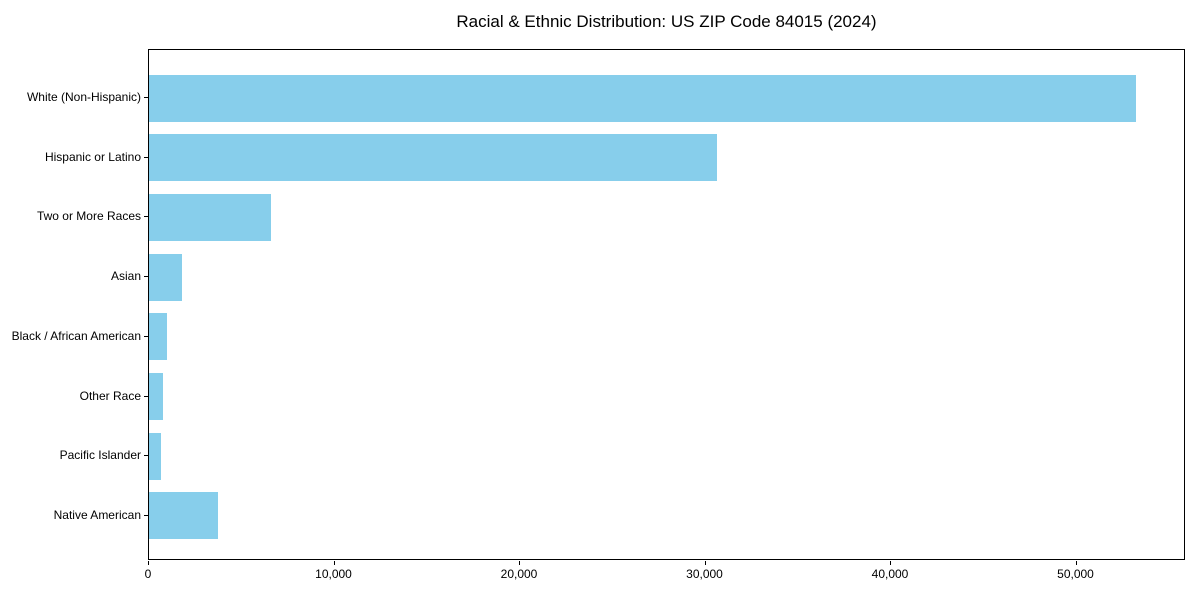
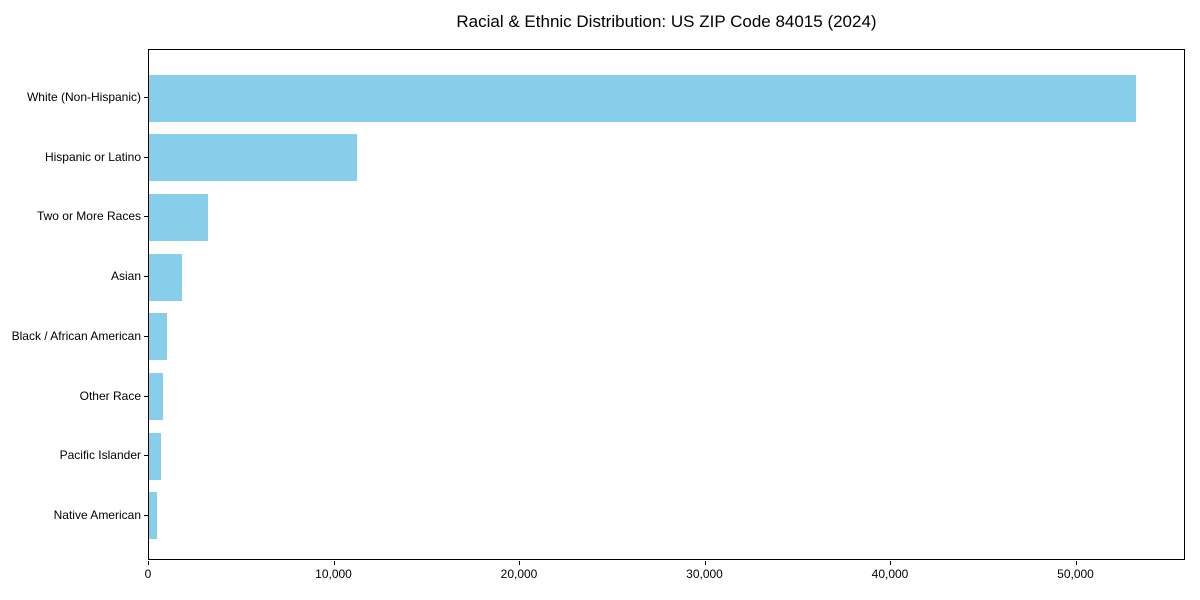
Hispanic or Latino: 30600 -> 11200
Two or More Races: 6600 -> 3200
Native American: 3700 -> 400
